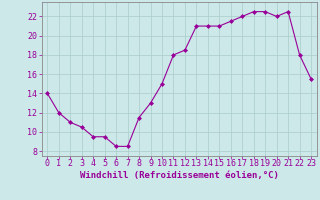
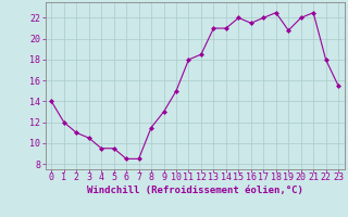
15: 21.0 -> 22.0
19: 22.5 -> 20.8
